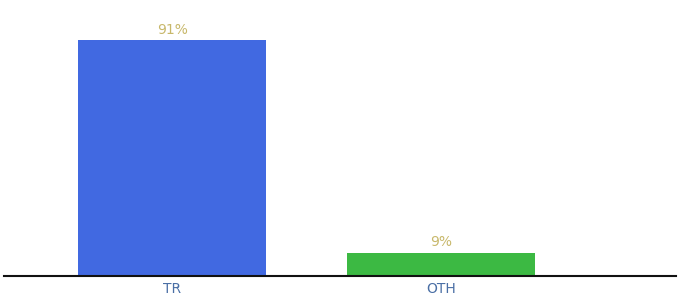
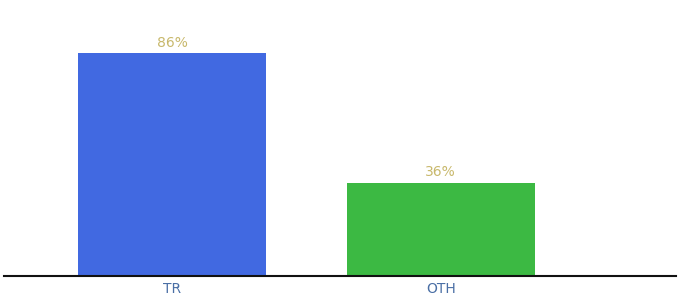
TR: 91% -> 86%
OTH: 9% -> 36%
